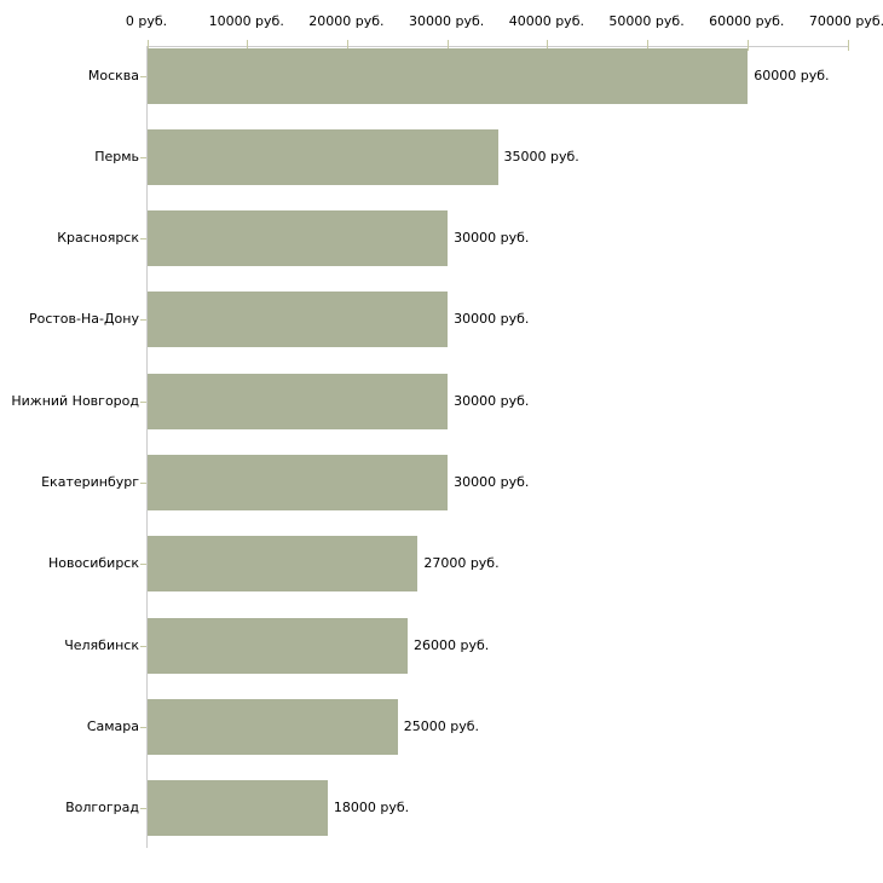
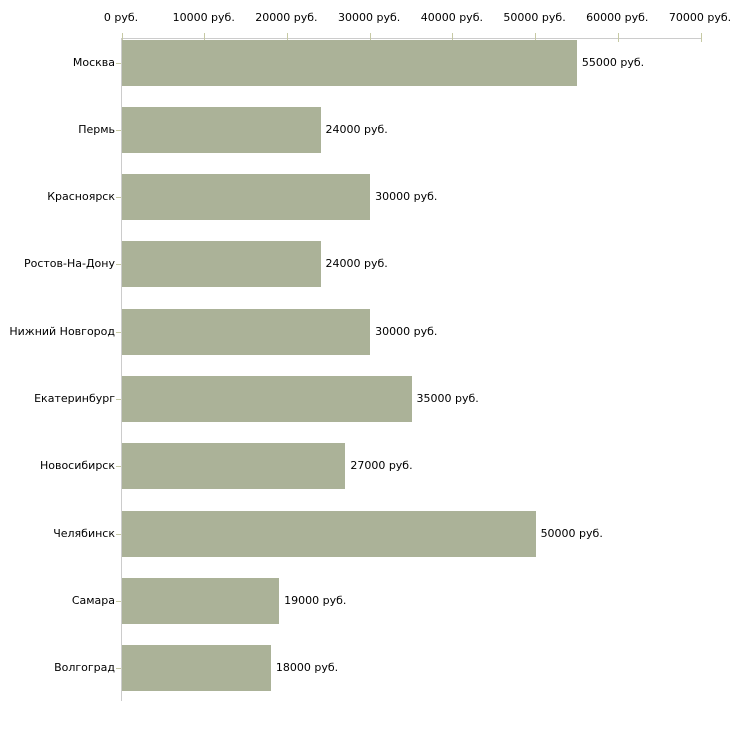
Москва: 60000 -> 55000
Пермь: 35000 -> 24000
Ростов-На-Дону: 30000 -> 24000
Екатеринбург: 30000 -> 35000
Челябинск: 26000 -> 50000
Самара: 25000 -> 19000
